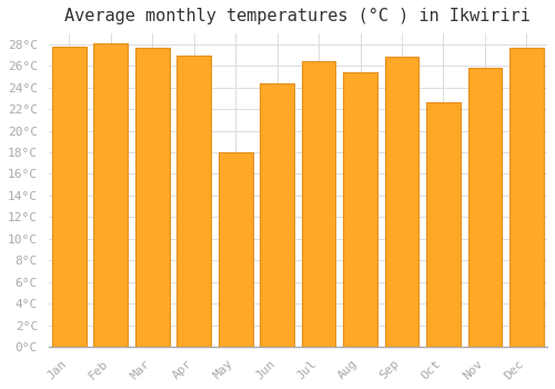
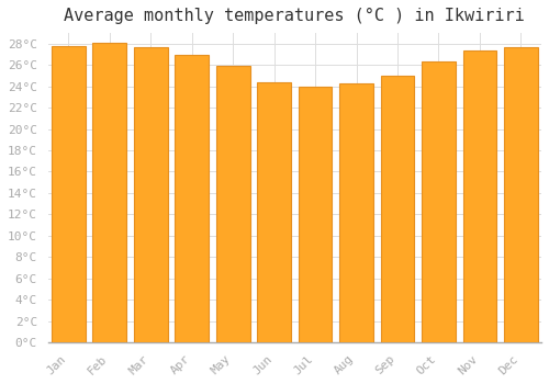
May: 18.0°C -> 25.9°C
Jul: 26.4°C -> 24.0°C
Aug: 25.4°C -> 24.3°C
Sep: 26.8°C -> 25.0°C
Oct: 22.6°C -> 26.3°C
Nov: 25.8°C -> 27.4°C
